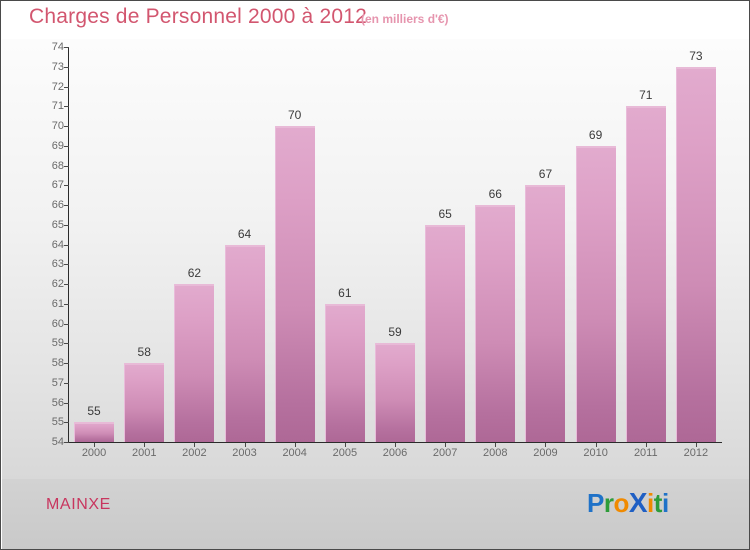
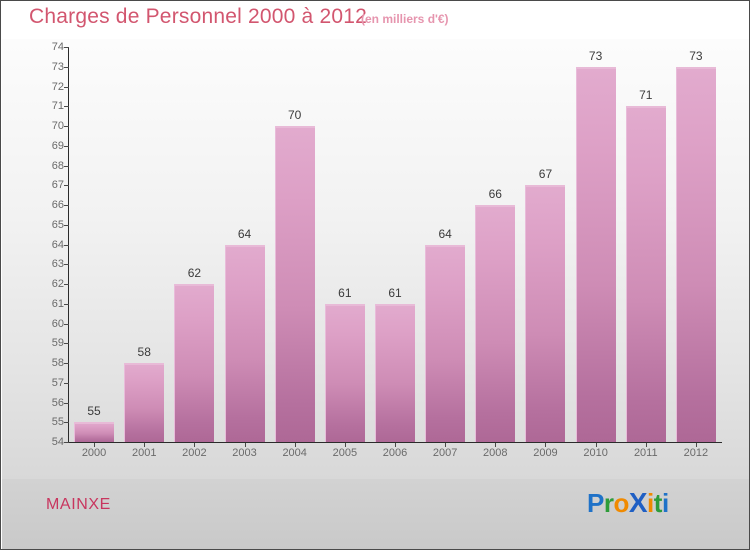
2006: 59 -> 61
2007: 65 -> 64
2010: 69 -> 73
